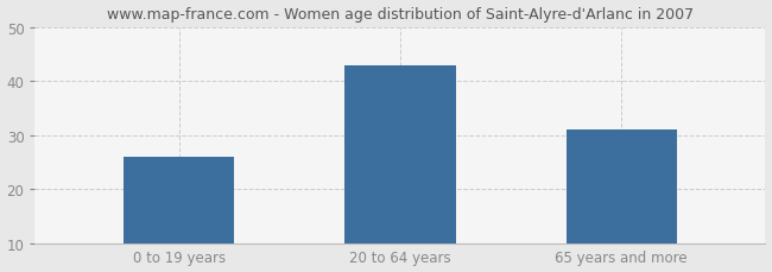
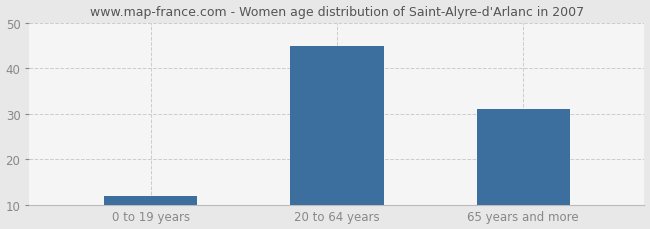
0 to 19 years: 26 -> 12
20 to 64 years: 43 -> 45
